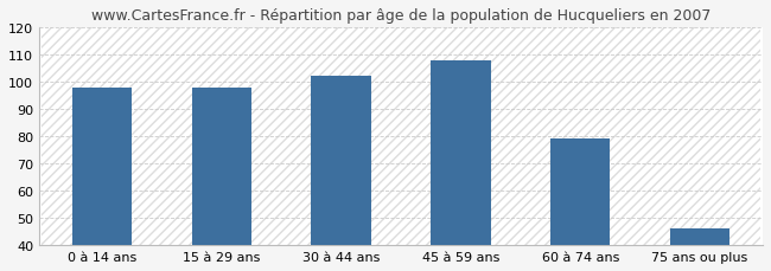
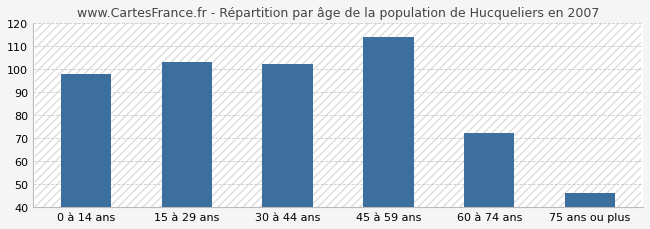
15 à 29 ans: 98 -> 103
45 à 59 ans: 108 -> 114
60 à 74 ans: 79 -> 72
